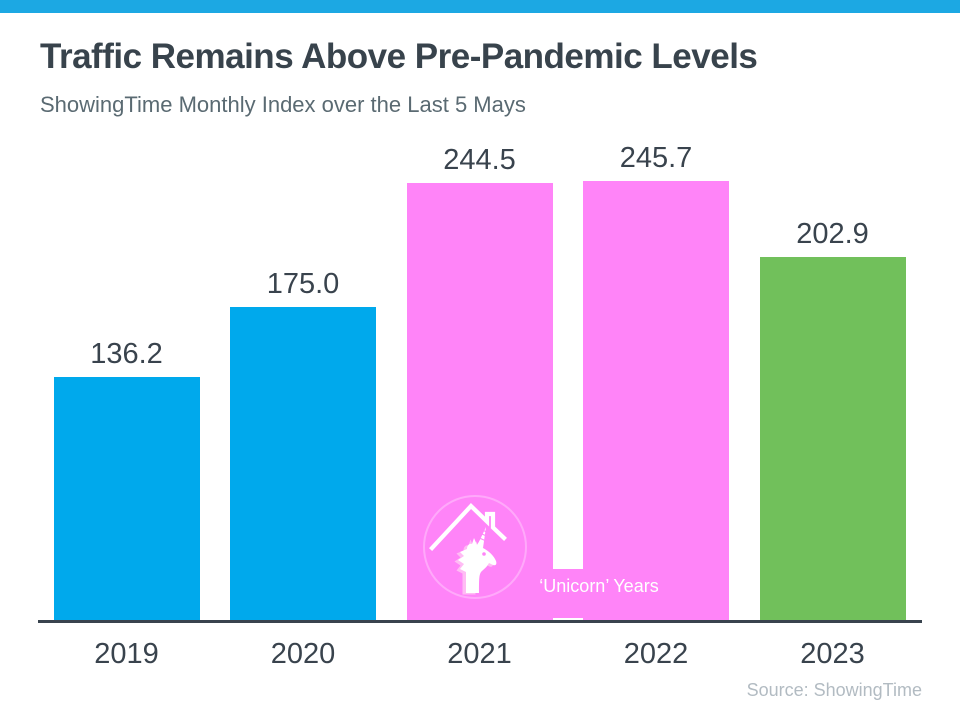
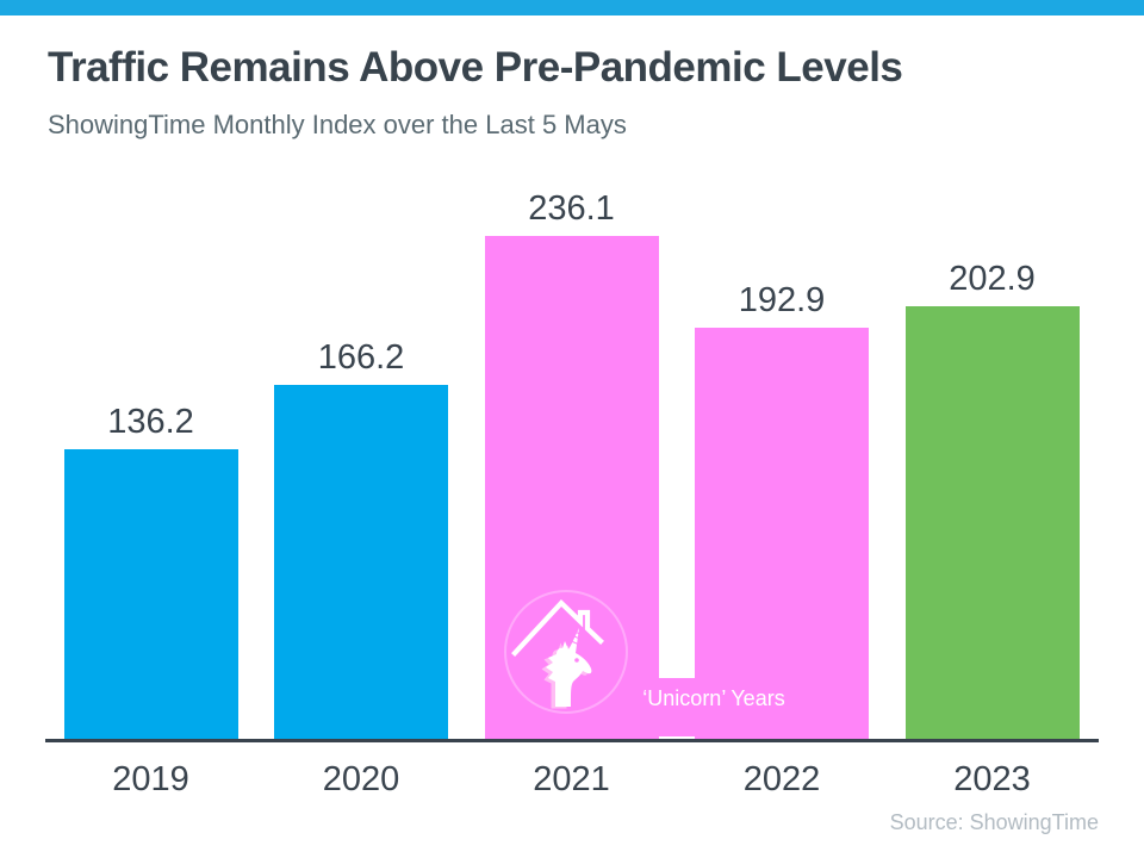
2020: 175.0 -> 166.2
2021: 244.5 -> 236.1
2022: 245.7 -> 192.9
